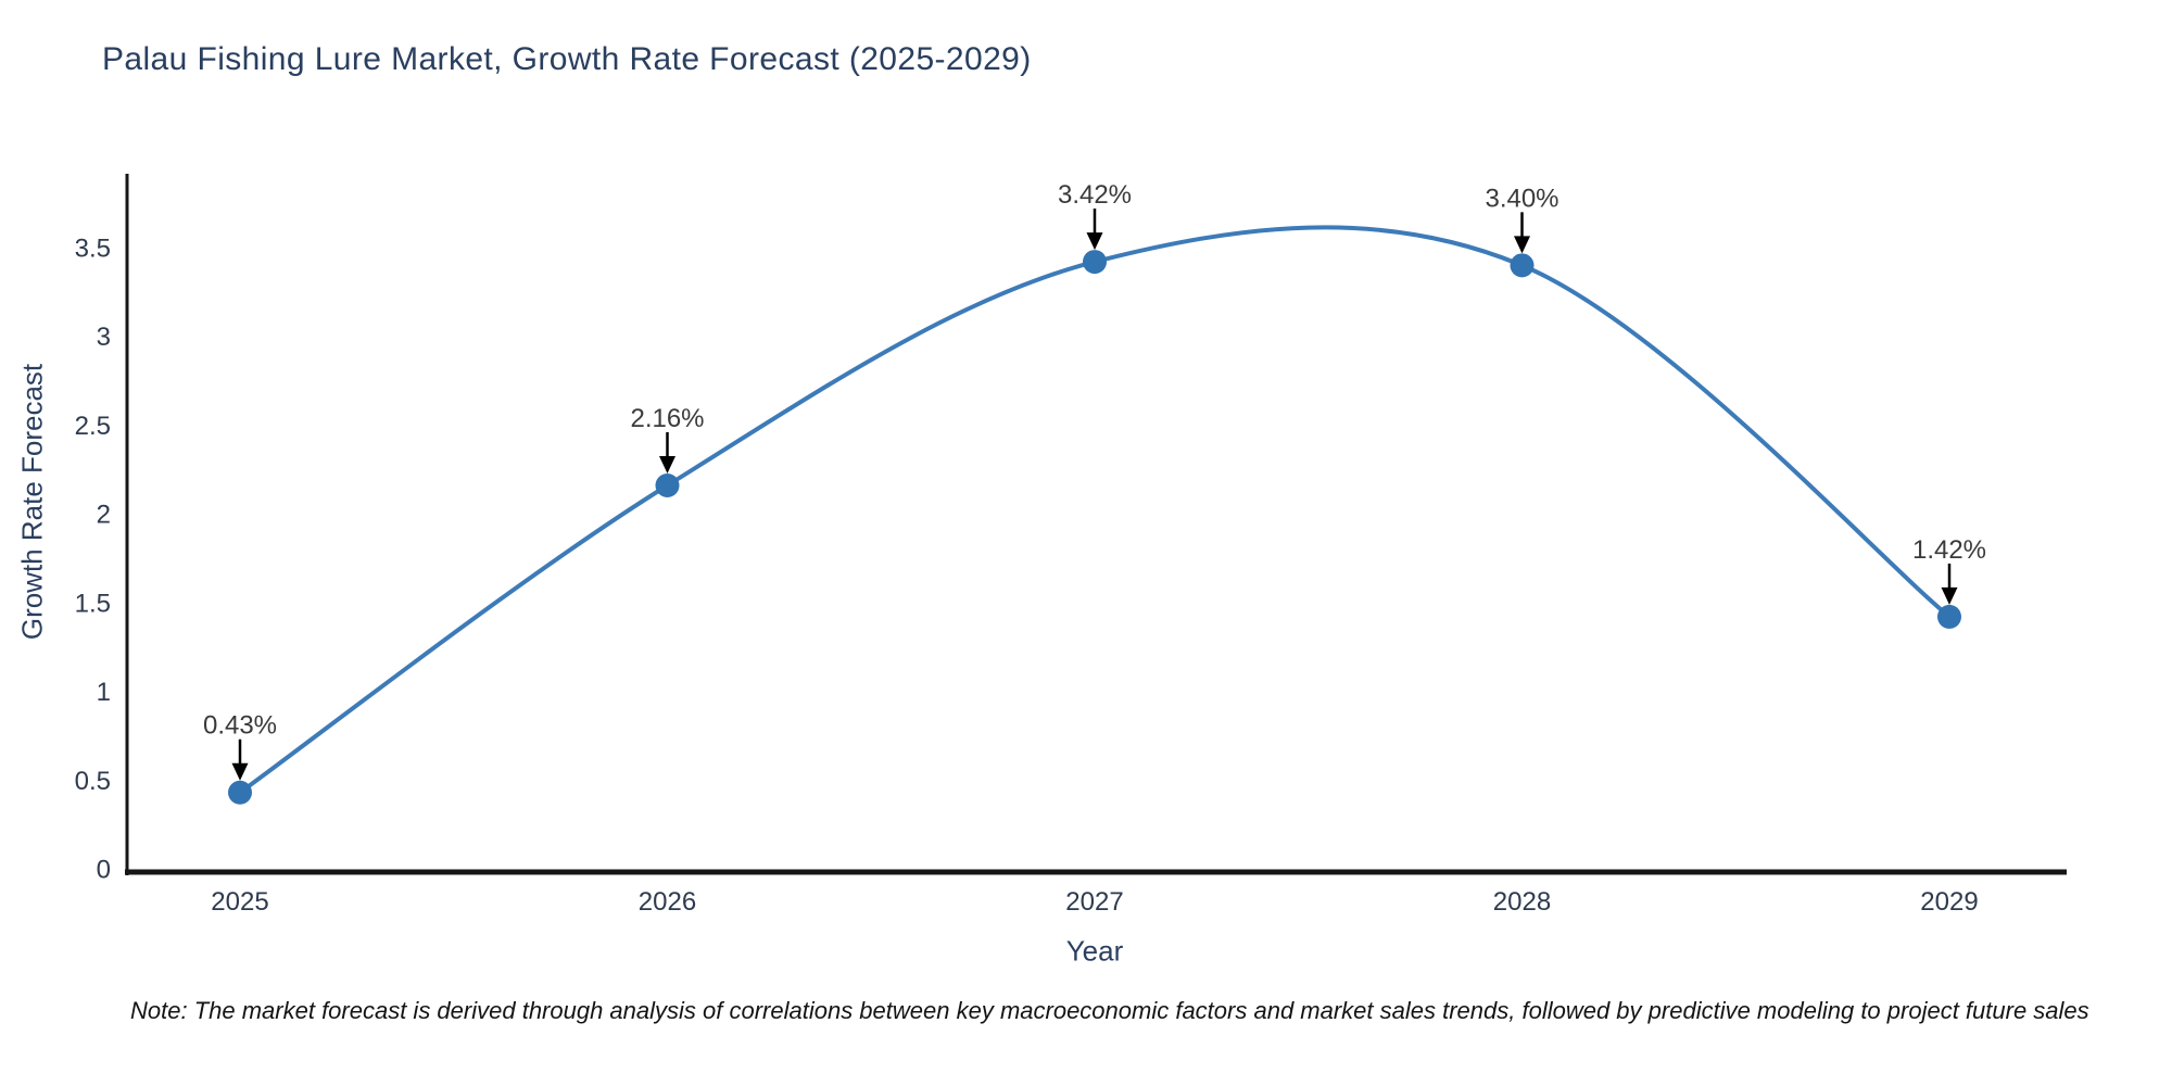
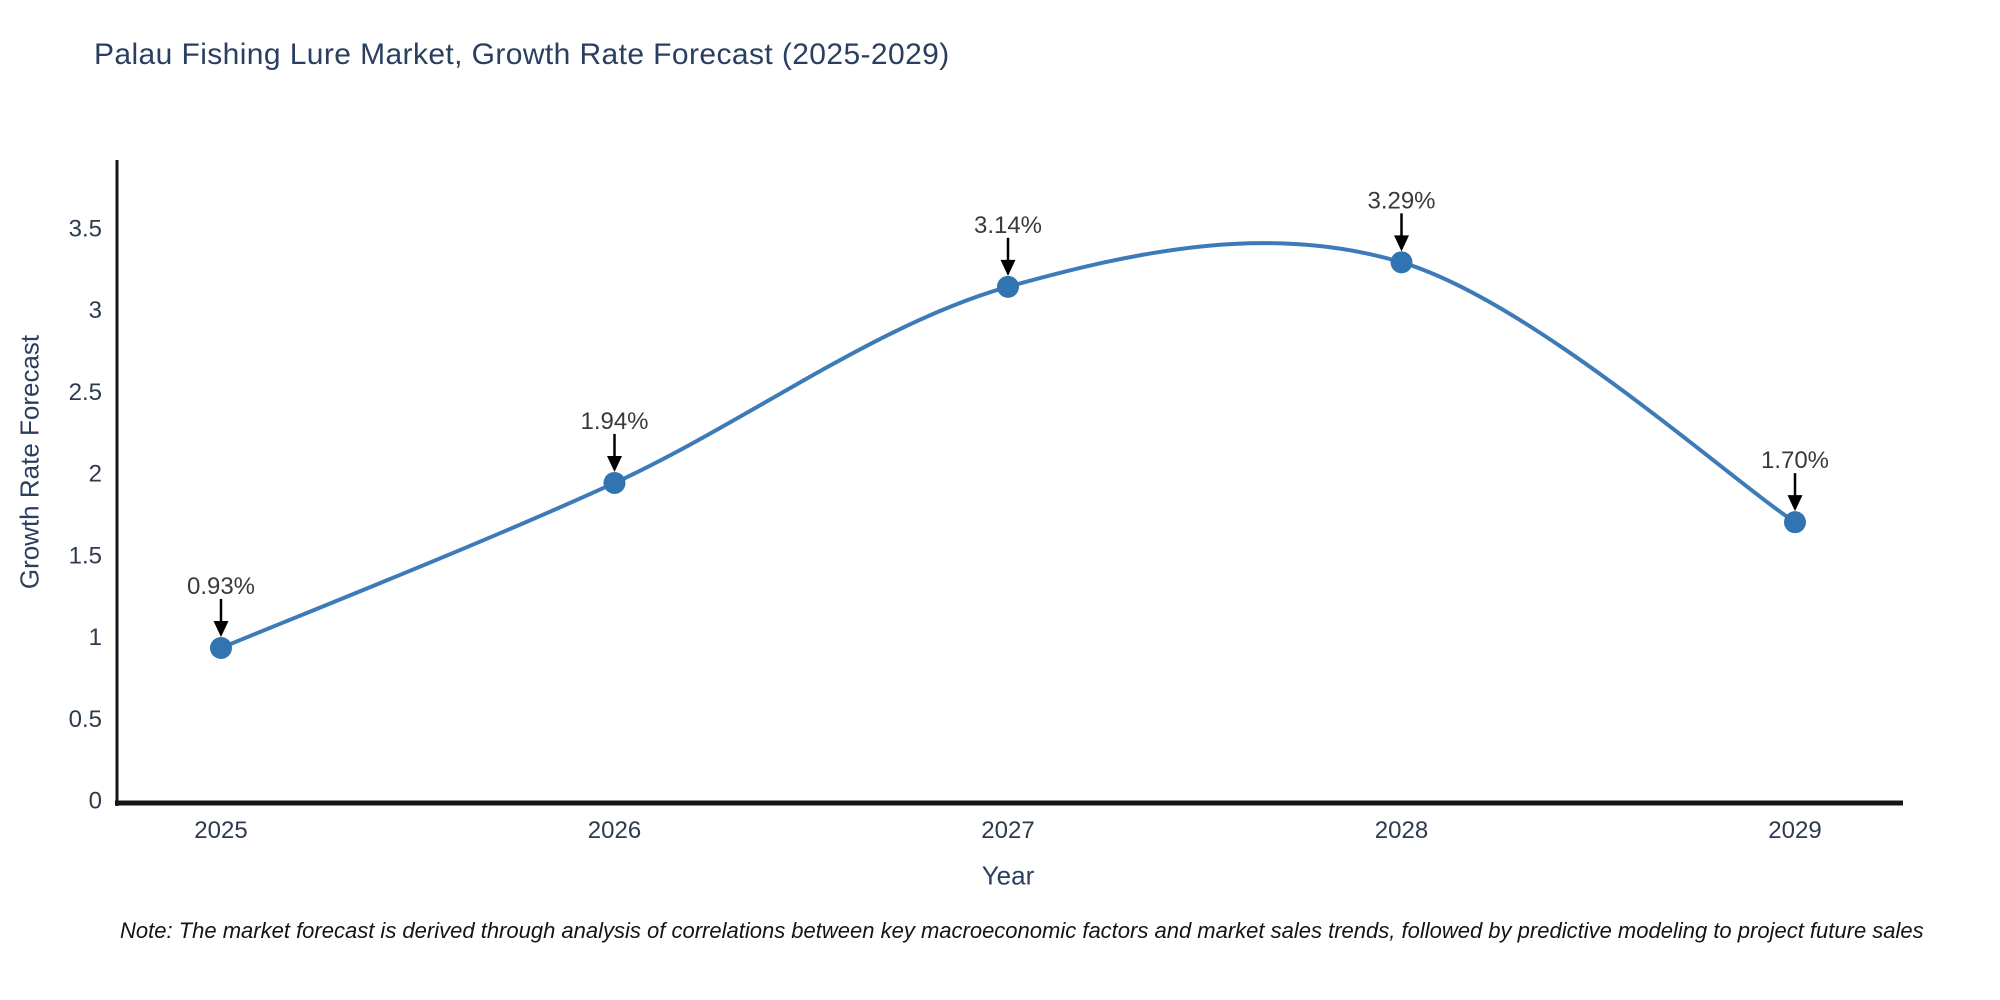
2025: 0.43% -> 0.93%
2026: 2.16% -> 1.94%
2027: 3.42% -> 3.14%
2028: 3.40% -> 3.29%
2029: 1.42% -> 1.70%
